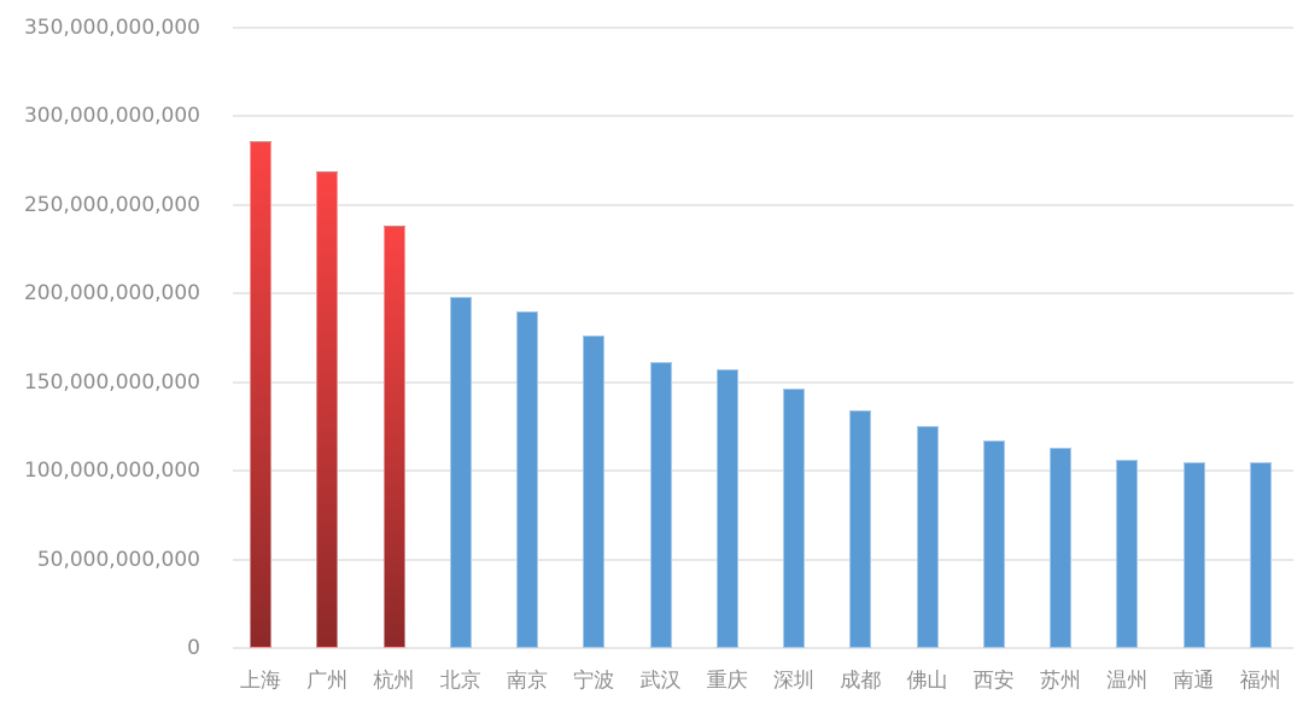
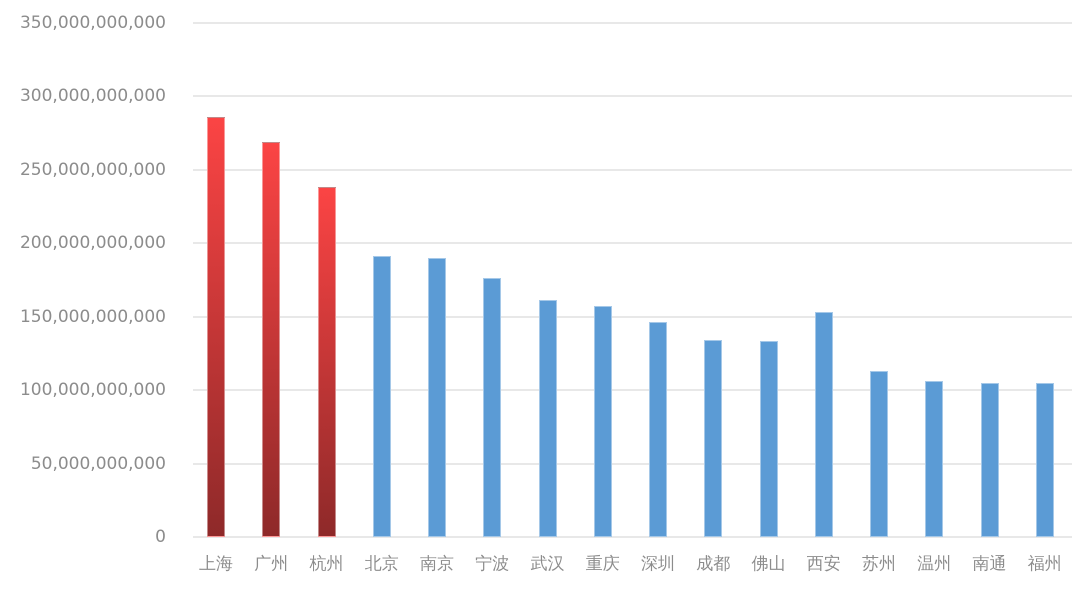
北京: 198000000000 -> 191000000000
佛山: 125000000000 -> 133000000000
西安: 117000000000 -> 153000000000
